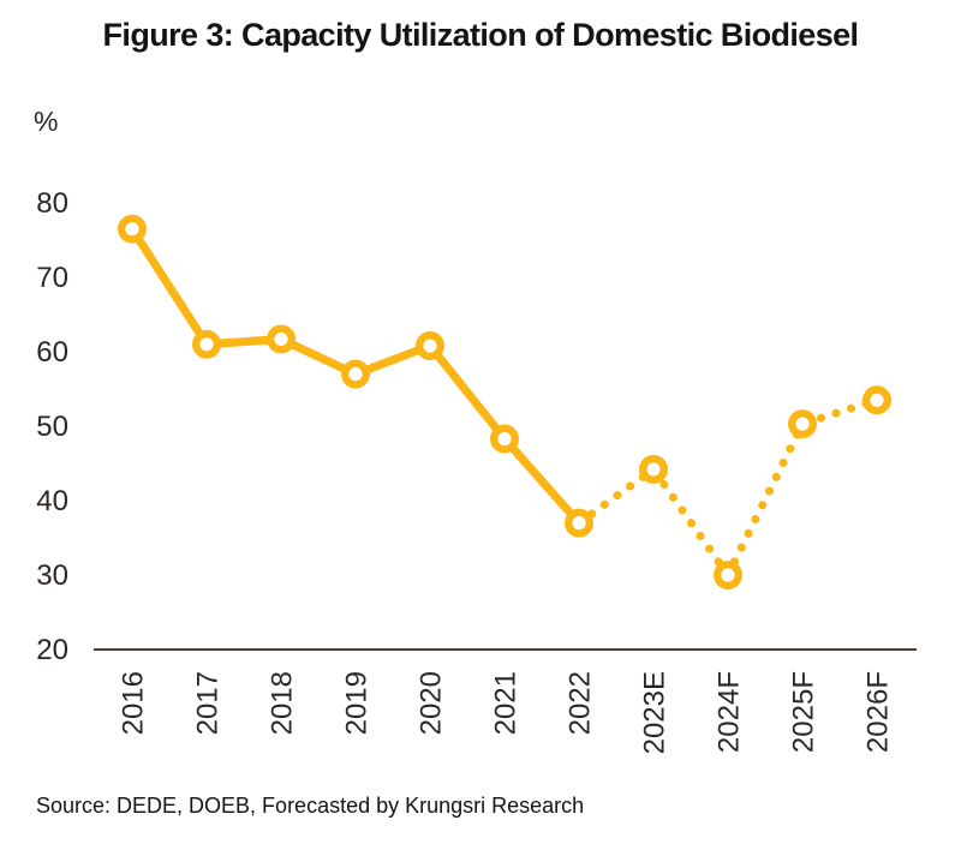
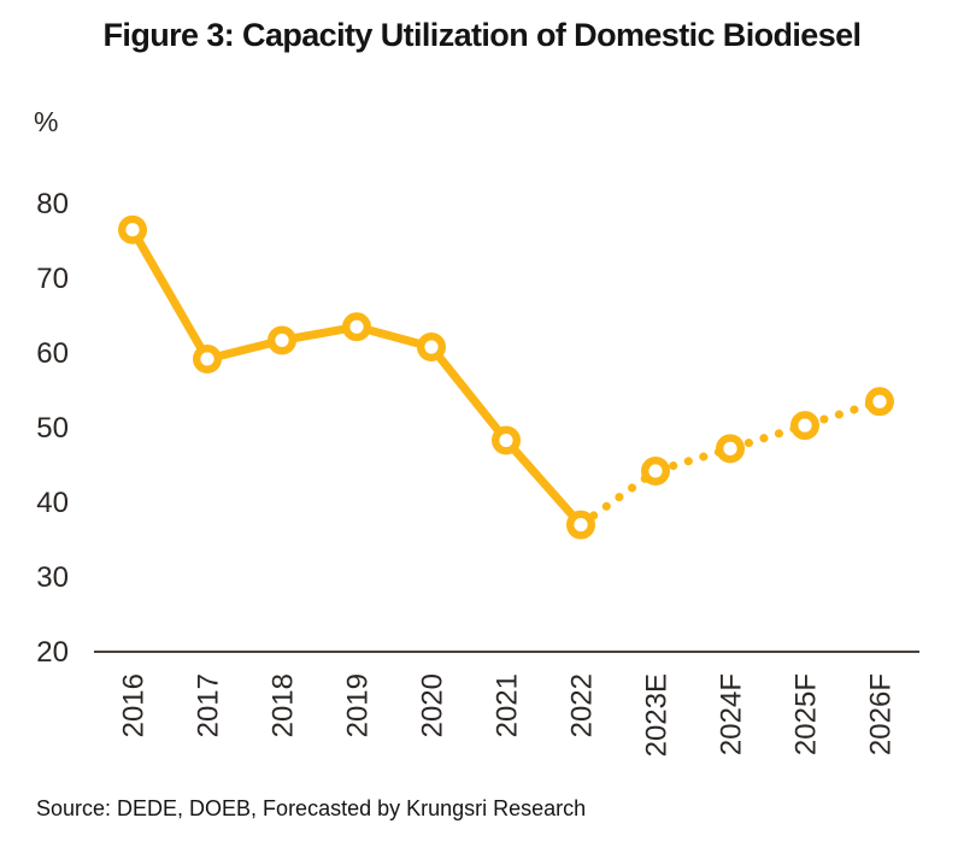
2017: 61 -> 59
2019: 57 -> 64
2024F: 30 -> 47
